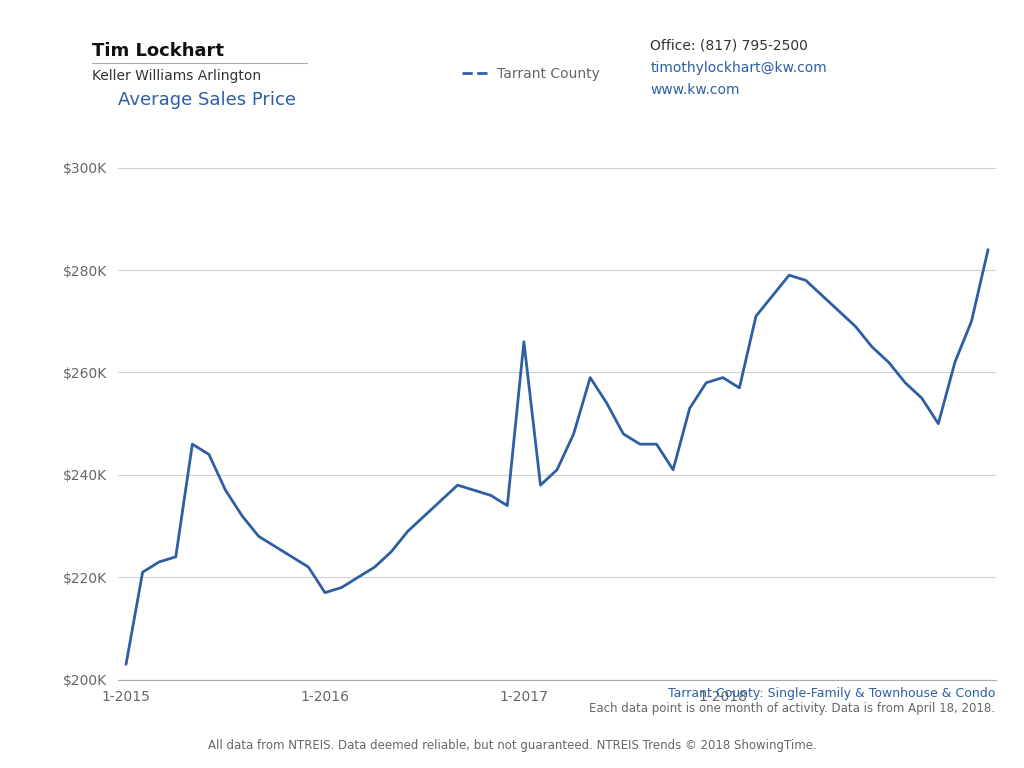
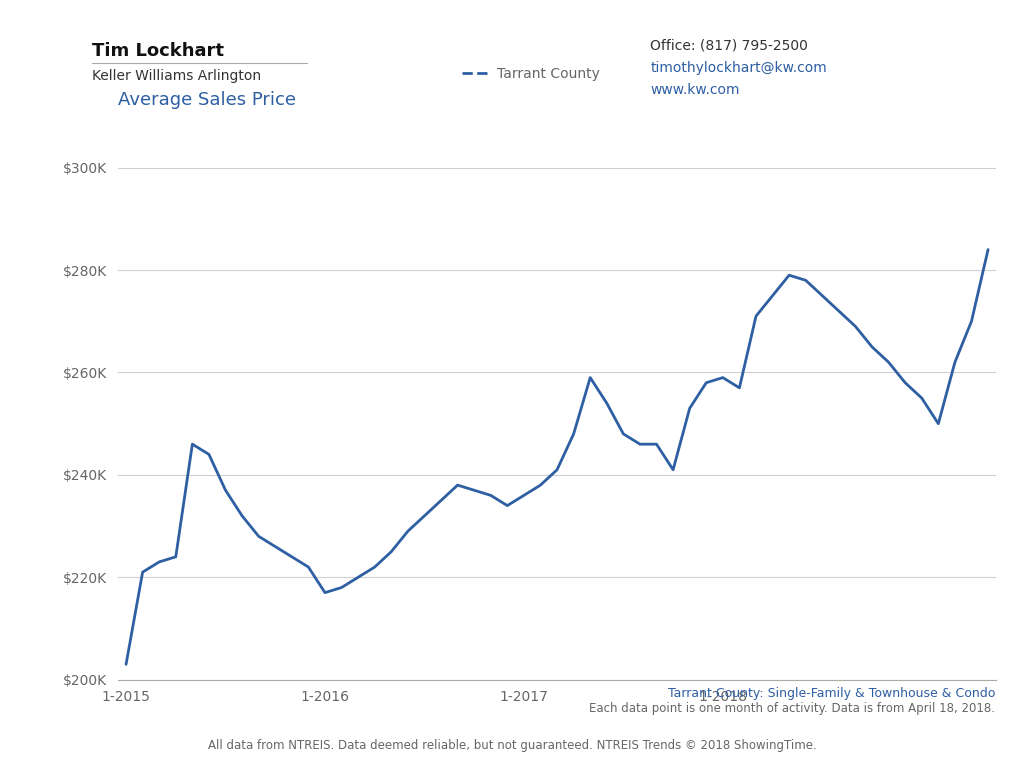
1-2017: $266K -> $236K
